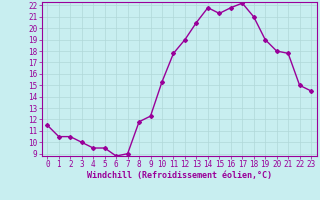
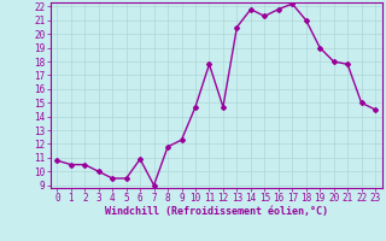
0: 11.5 -> 10.8
6: 8.8 -> 10.9
10: 15.3 -> 14.7
12: 19.0 -> 14.7
